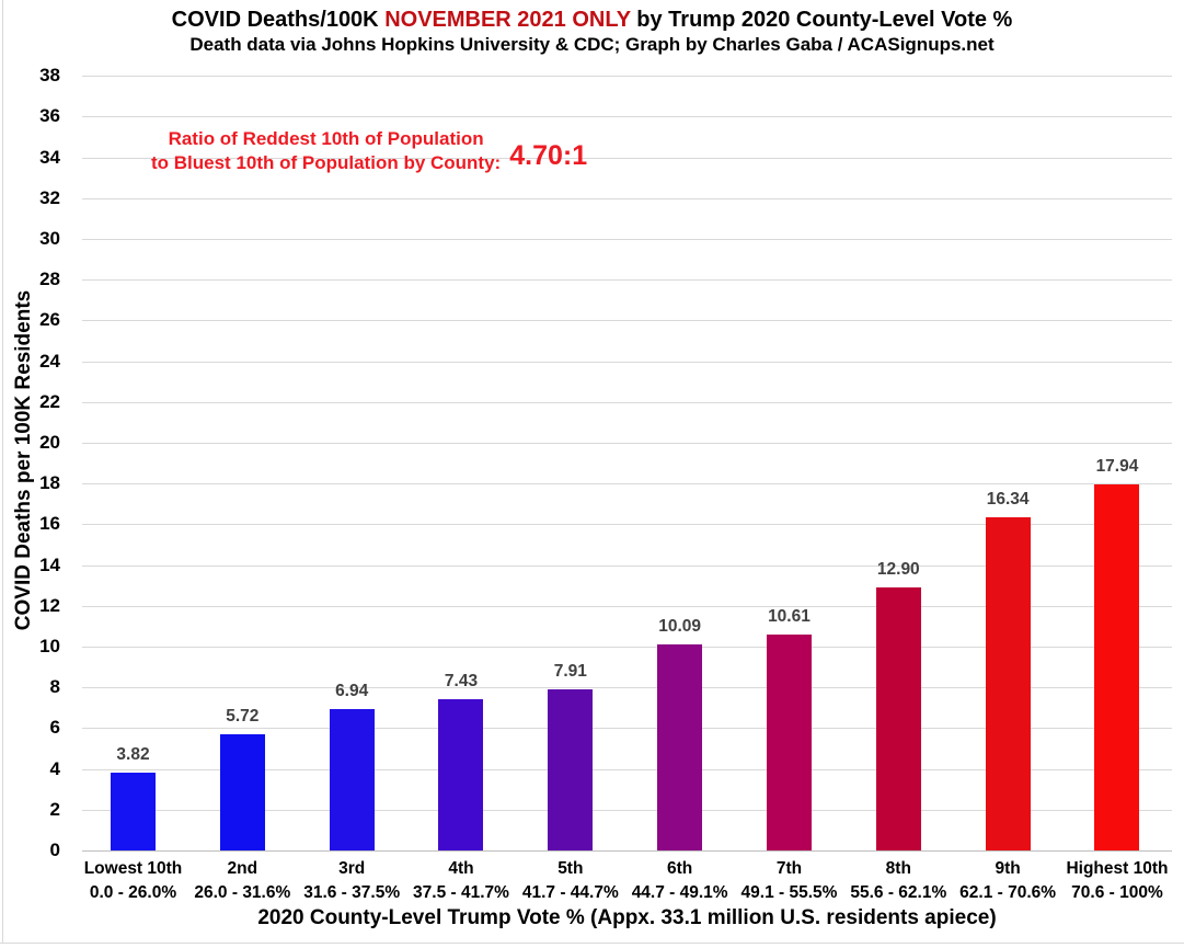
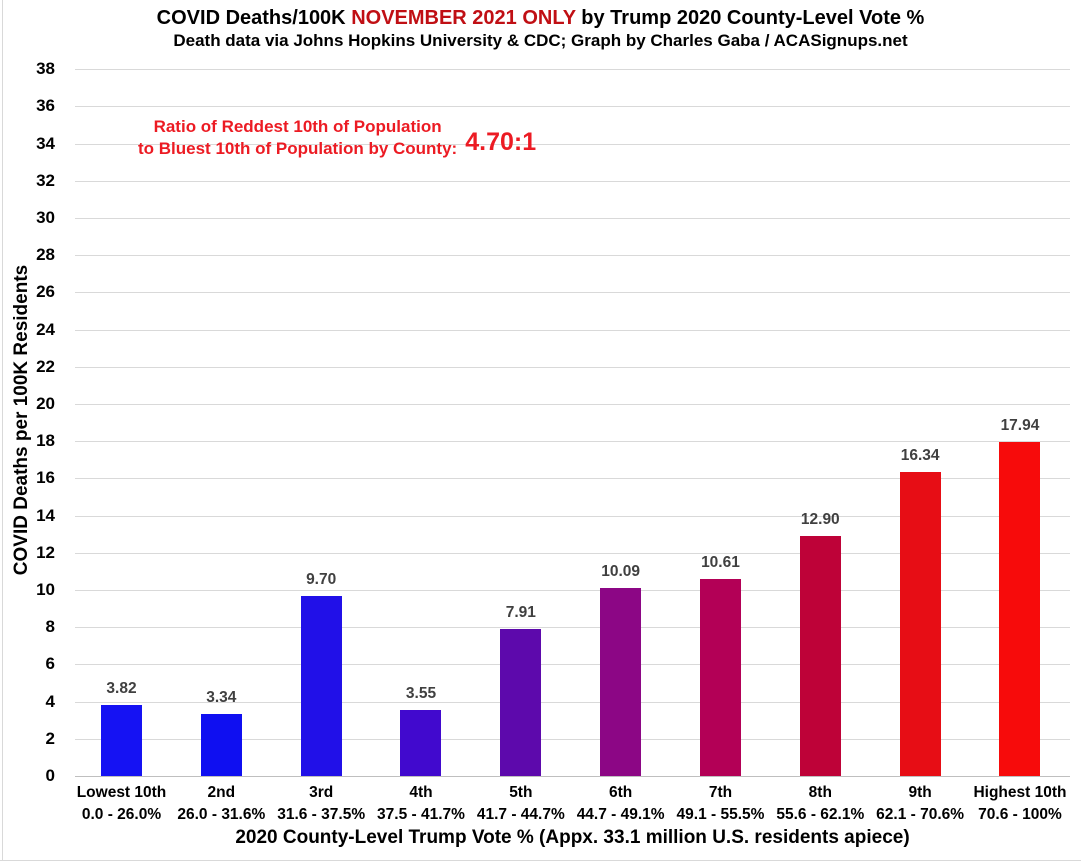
2nd: 5.72 -> 3.34
3rd: 6.94 -> 9.70
4th: 7.43 -> 3.55
